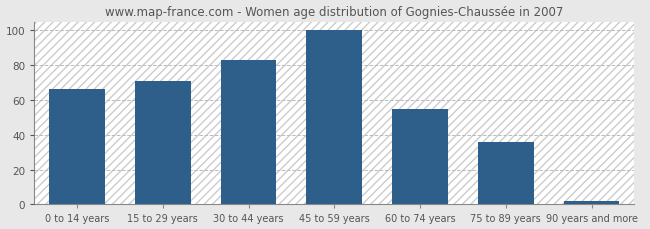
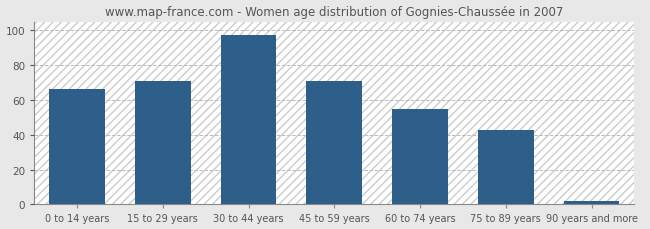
30 to 44 years: 83 -> 97
45 to 59 years: 100 -> 71
75 to 89 years: 36 -> 43
